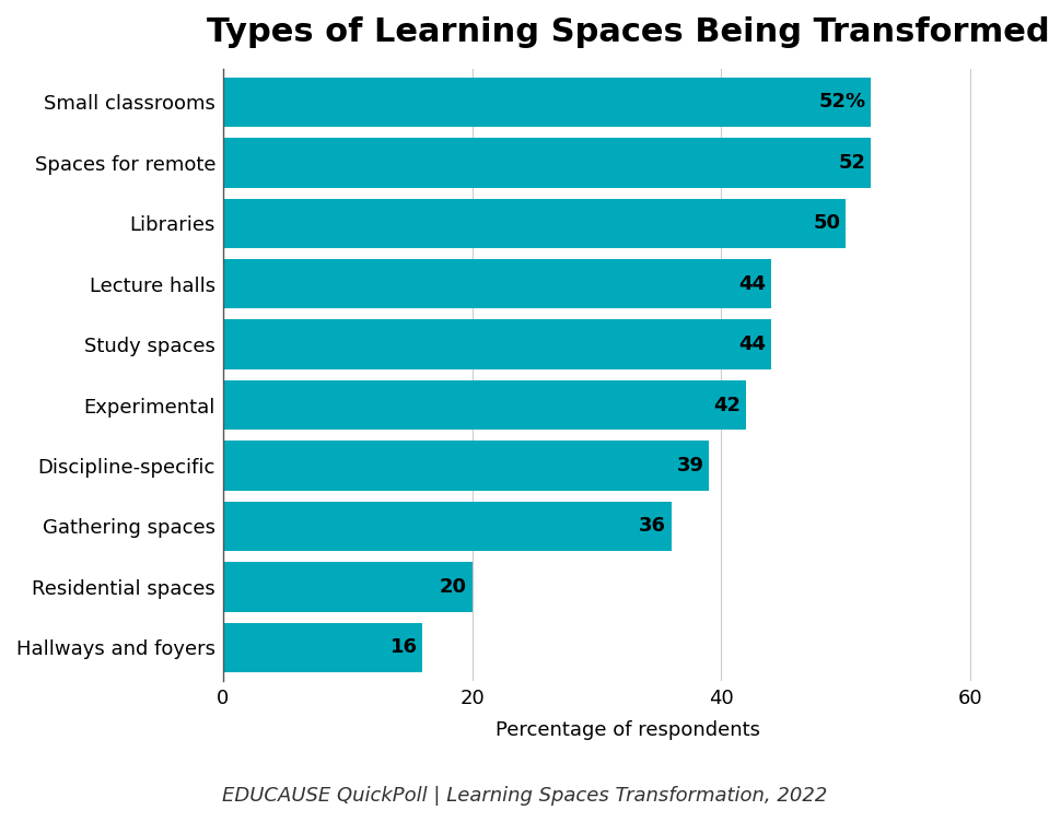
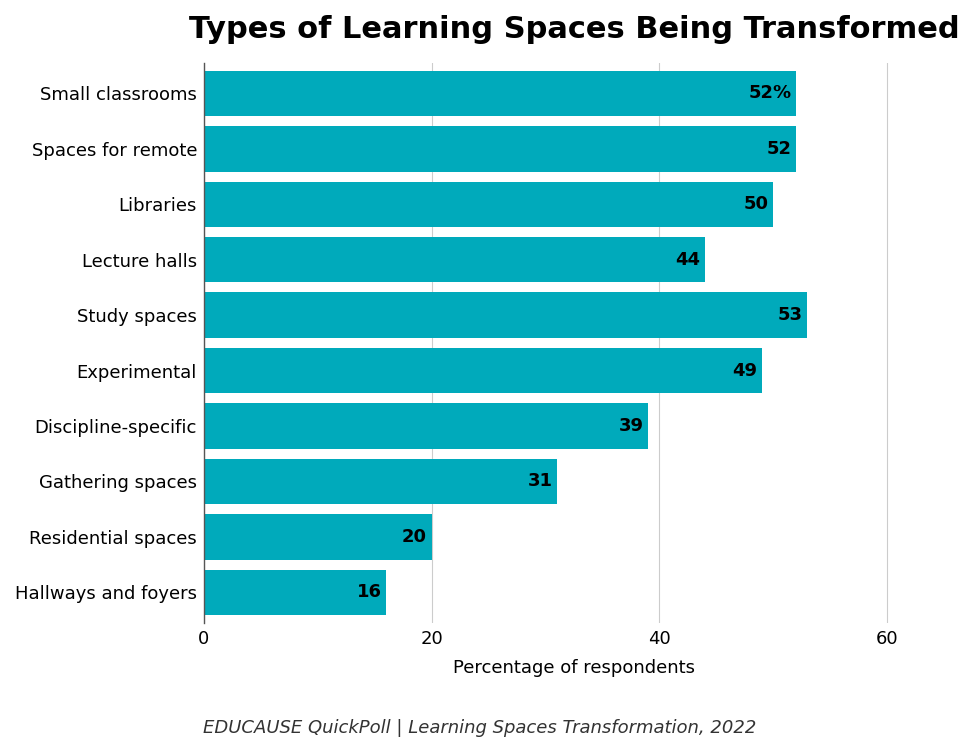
Study spaces: 44 -> 53
Experimental: 42 -> 49
Gathering spaces: 36 -> 31
